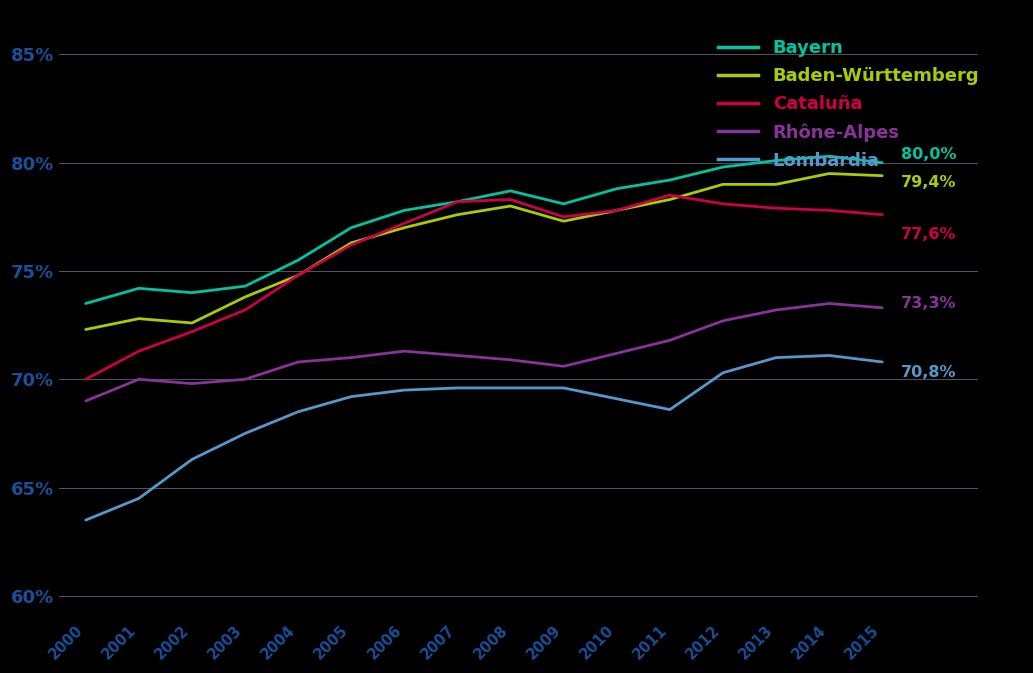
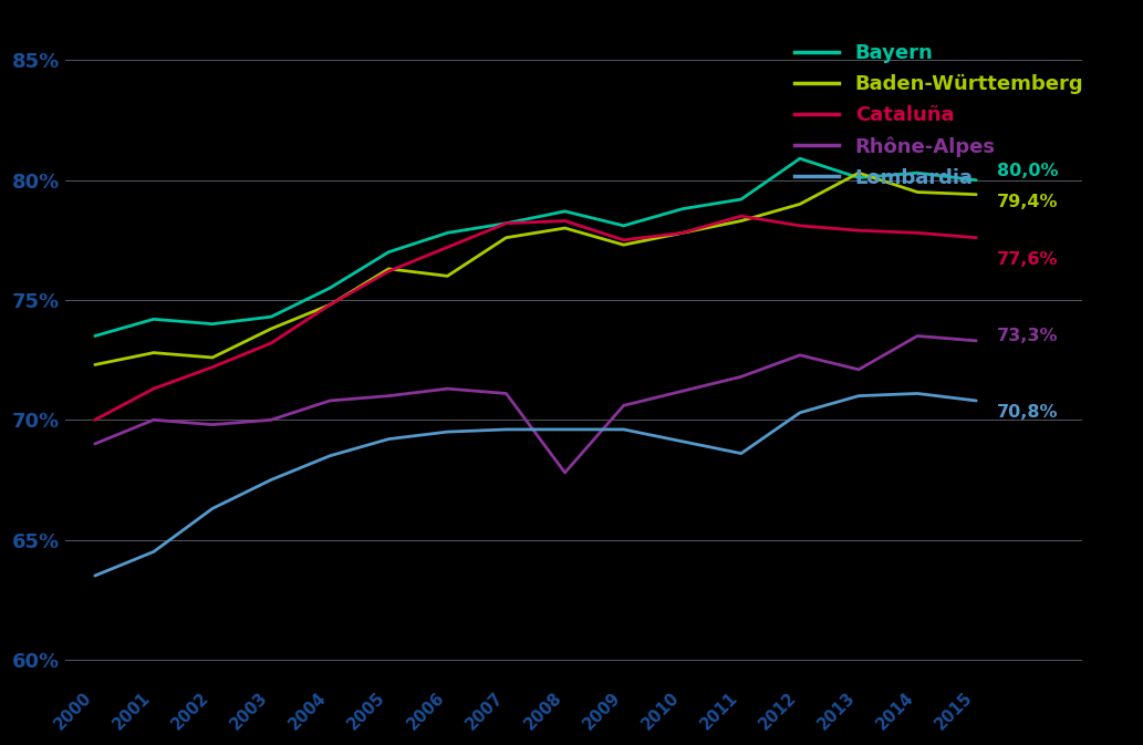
Baden-Württemberg/2006: 77.0% -> 76.0%
Rhône-Alpes/2008: 70.9% -> 67.8%
Bayern/2012: 79.8% -> 80.9%
Baden-Württemberg/2013: 79.0% -> 80.3%
Rhône-Alpes/2013: 73.2% -> 72.1%
